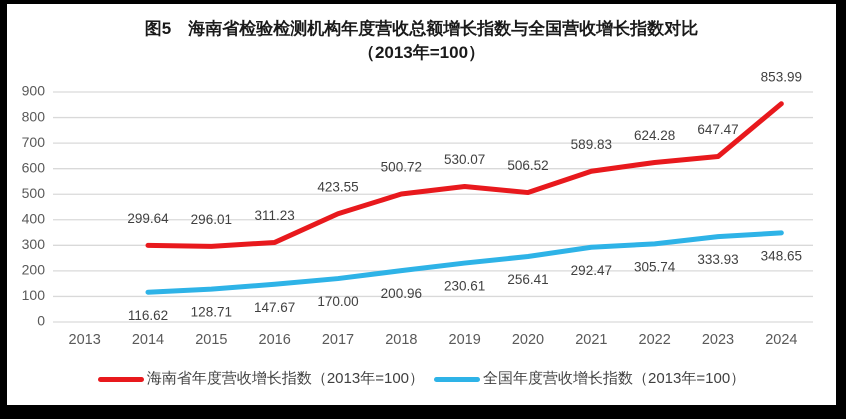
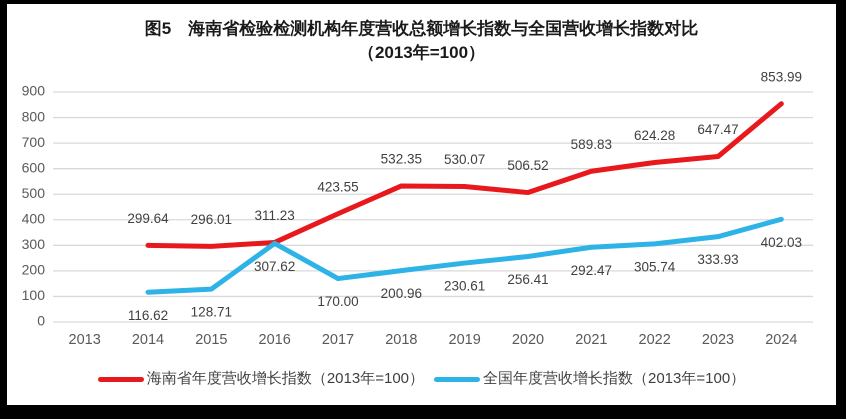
全国年度营收增长指数（2013年=100）/2016: 147.67 -> 307.62
海南省年度营收增长指数（2013年=100）/2018: 500.72 -> 532.35
全国年度营收增长指数（2013年=100）/2024: 348.65 -> 402.03
